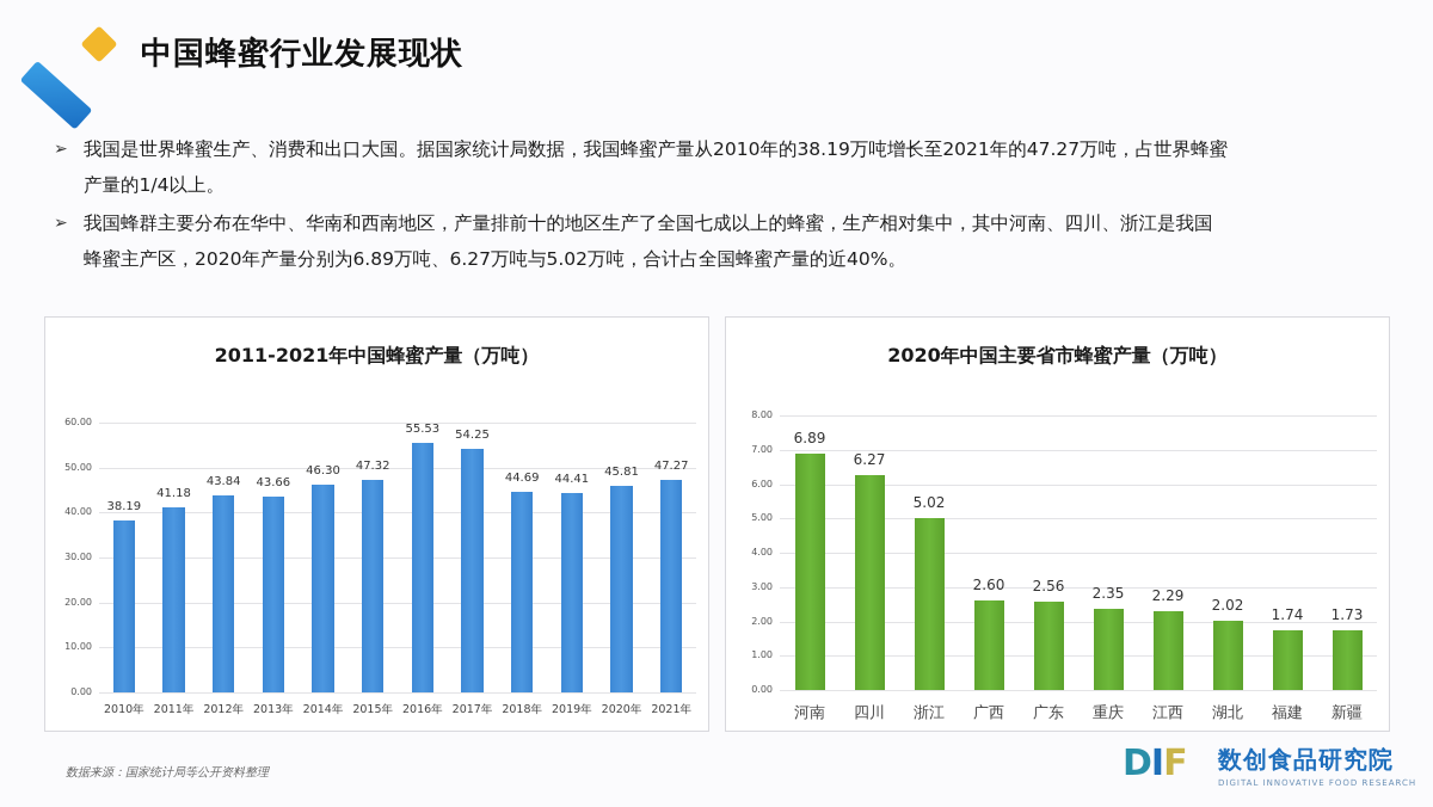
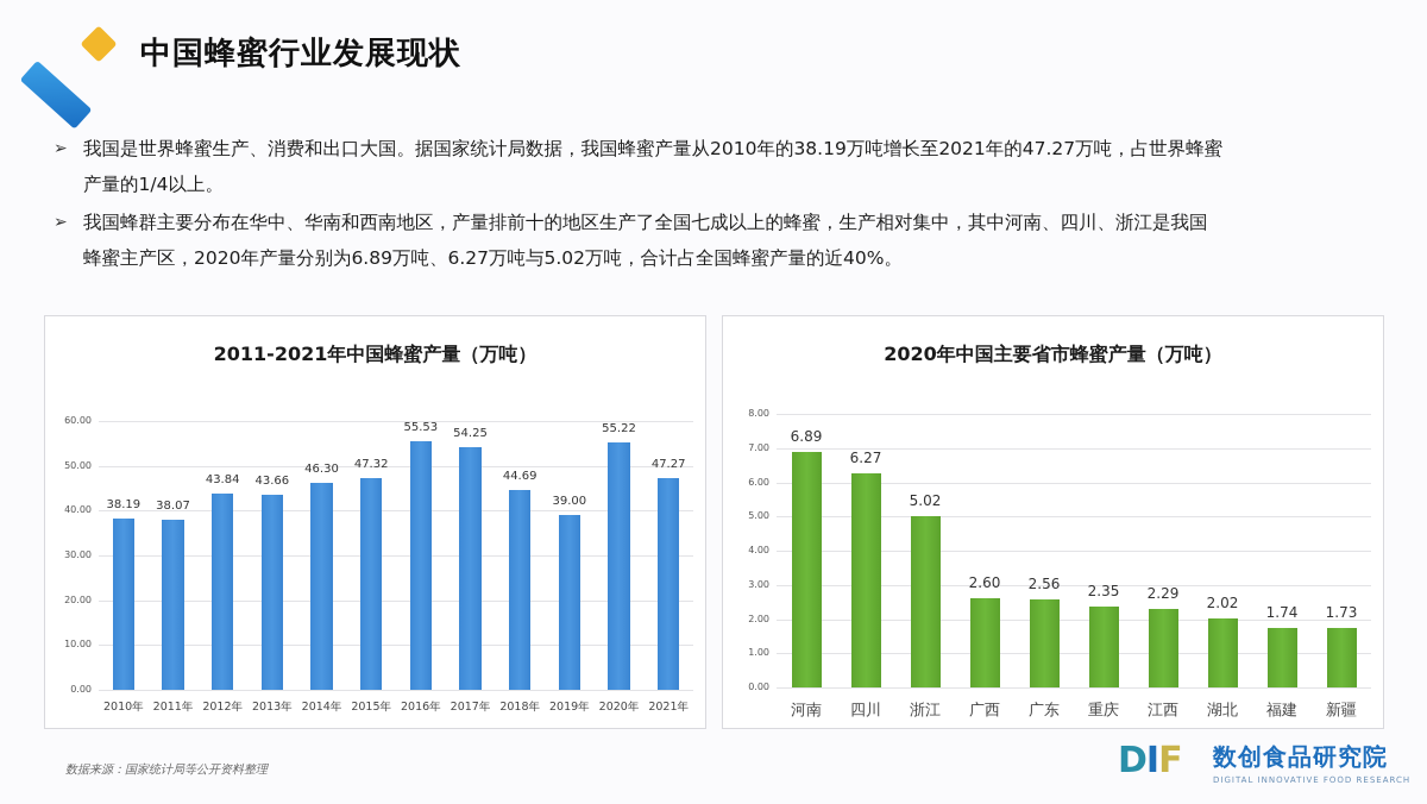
2011-2021年中国蜂蜜产量（万吨）/2011年: 41.18 -> 38.07
2011-2021年中国蜂蜜产量（万吨）/2019年: 44.41 -> 39.00
2011-2021年中国蜂蜜产量（万吨）/2020年: 45.81 -> 55.22
